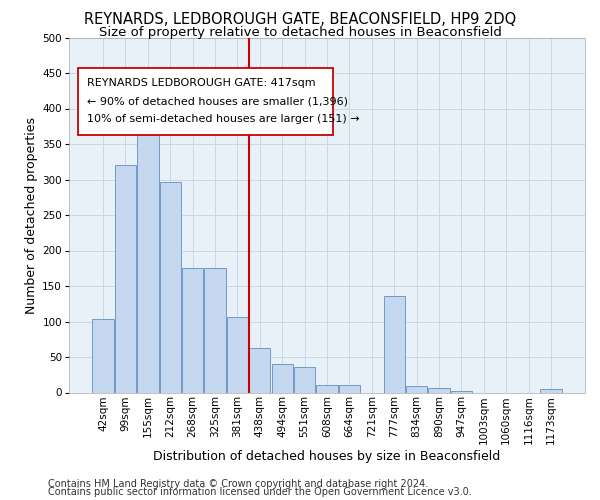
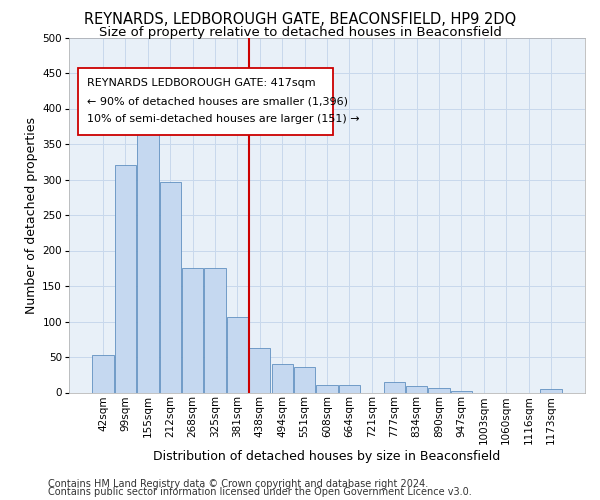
42sqm: 104 -> 53
777sqm: 136 -> 15
